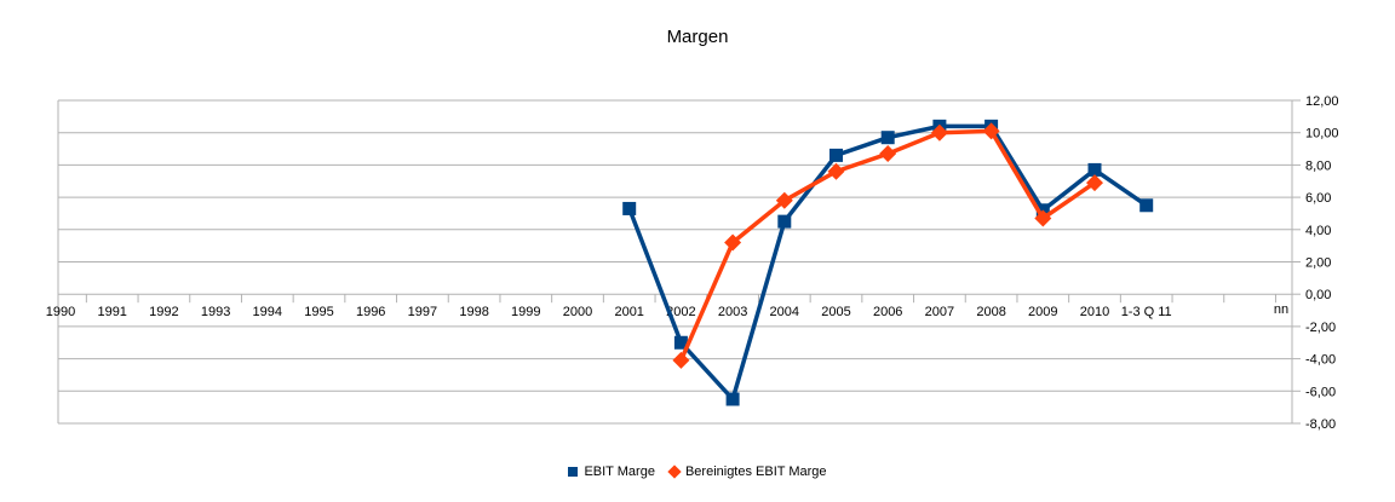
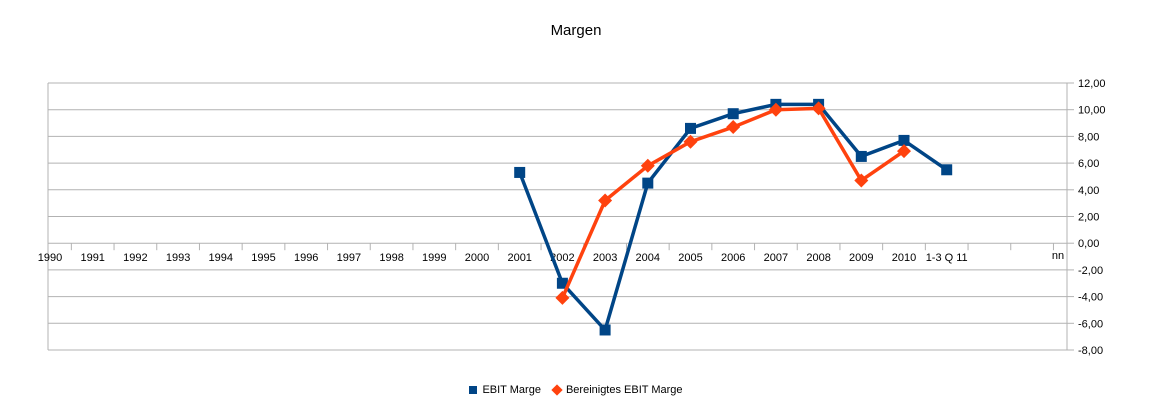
EBIT Marge/2009: 5,2 -> 6,5
